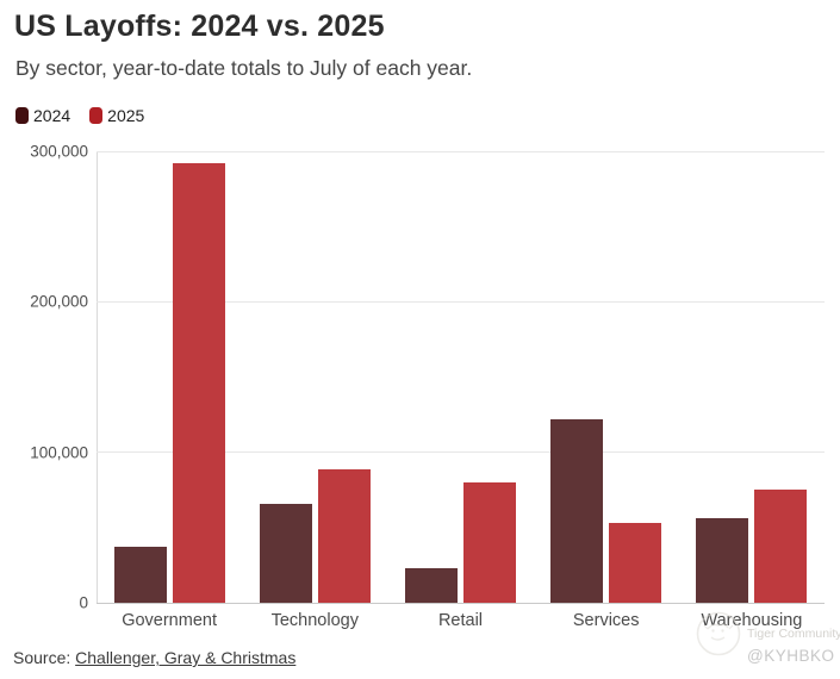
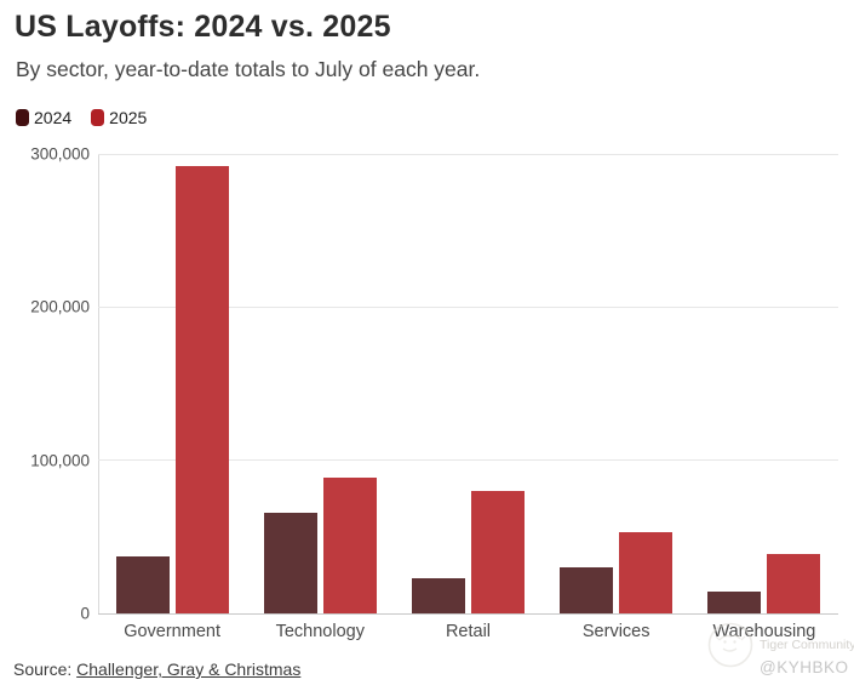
2024/Services: 122000 -> 30000
2024/Warehousing: 56000 -> 14000
2025/Warehousing: 75000 -> 39000
